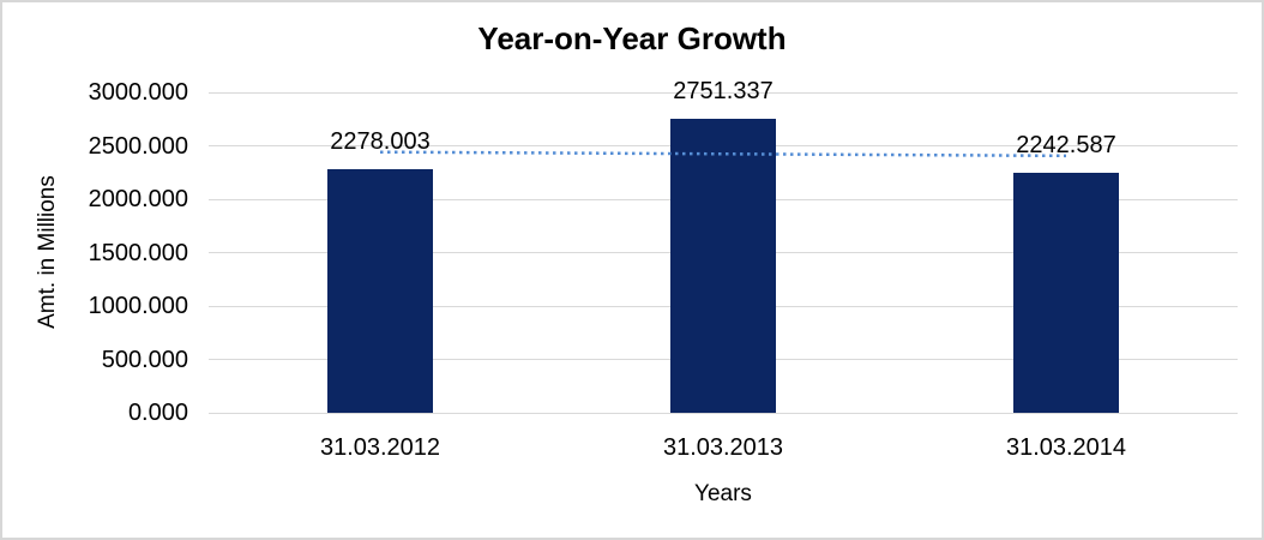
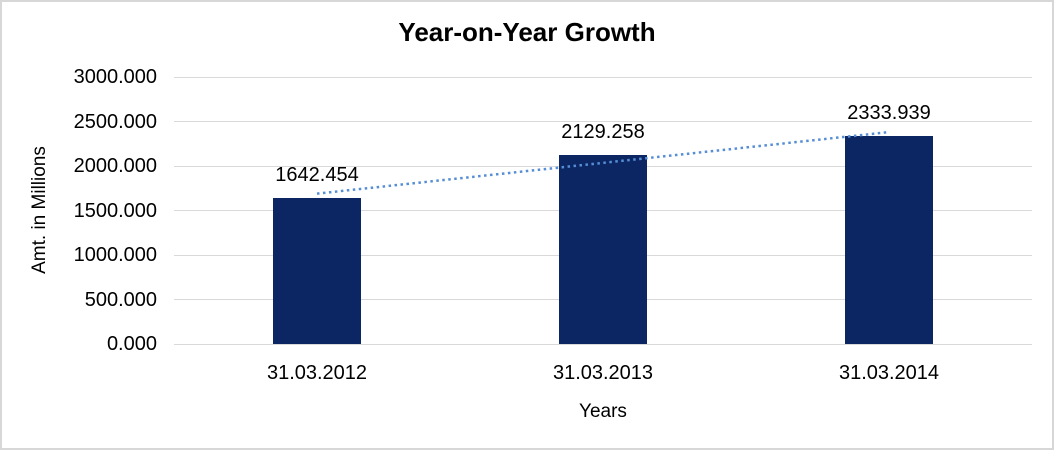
31.03.2012: 2278.003 -> 1642.454
31.03.2013: 2751.337 -> 2129.258
31.03.2014: 2242.587 -> 2333.939
